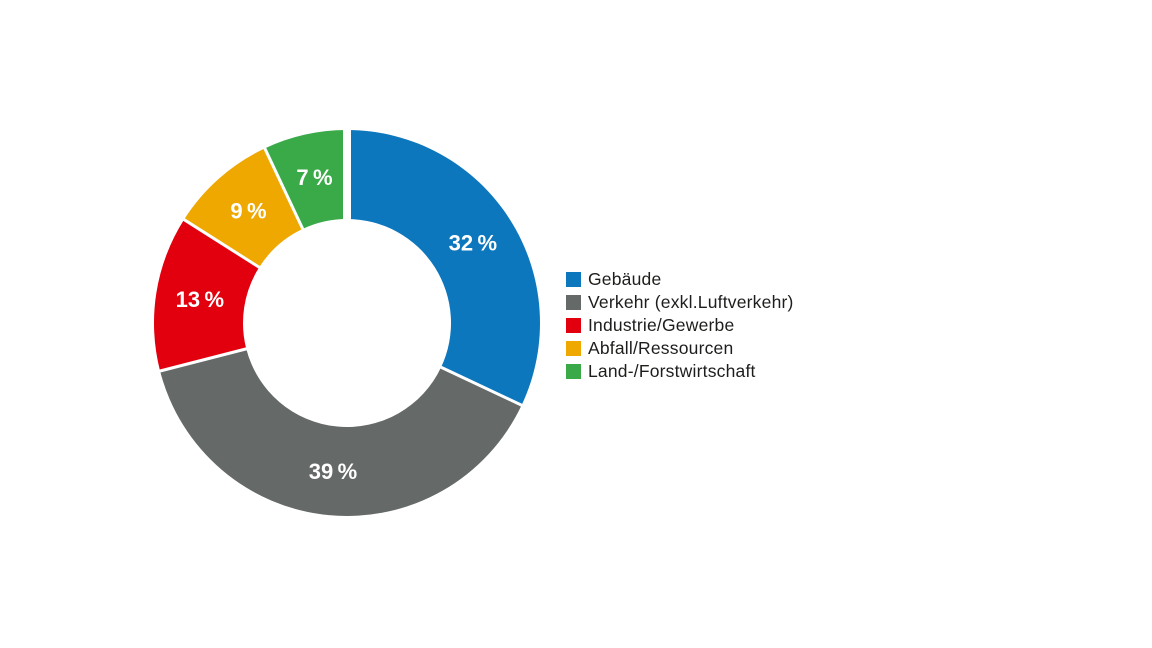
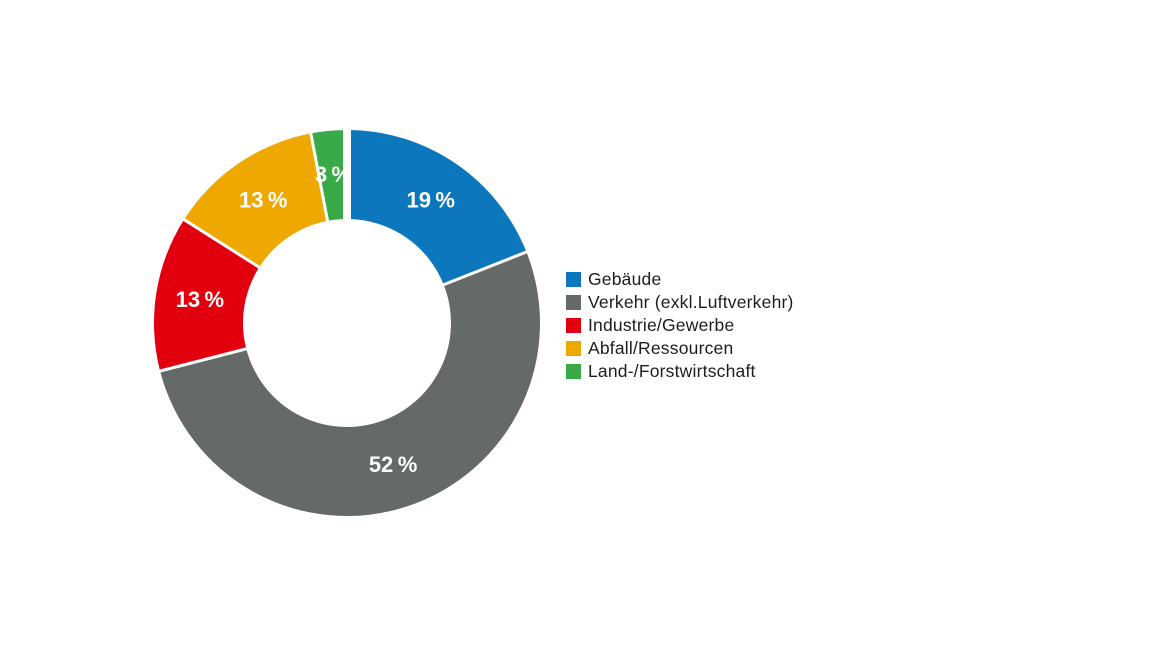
Gebäude: 32 -> 19
Verkehr (exkl.Luftverkehr): 39 -> 52
Abfall/Ressourcen: 9 -> 13
Land-/Forstwirtschaft: 7 -> 3
